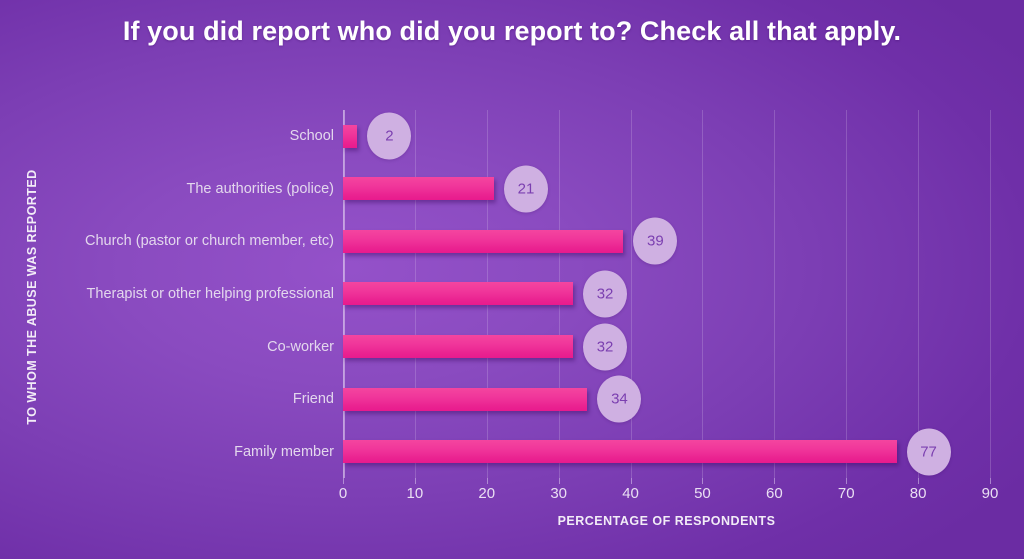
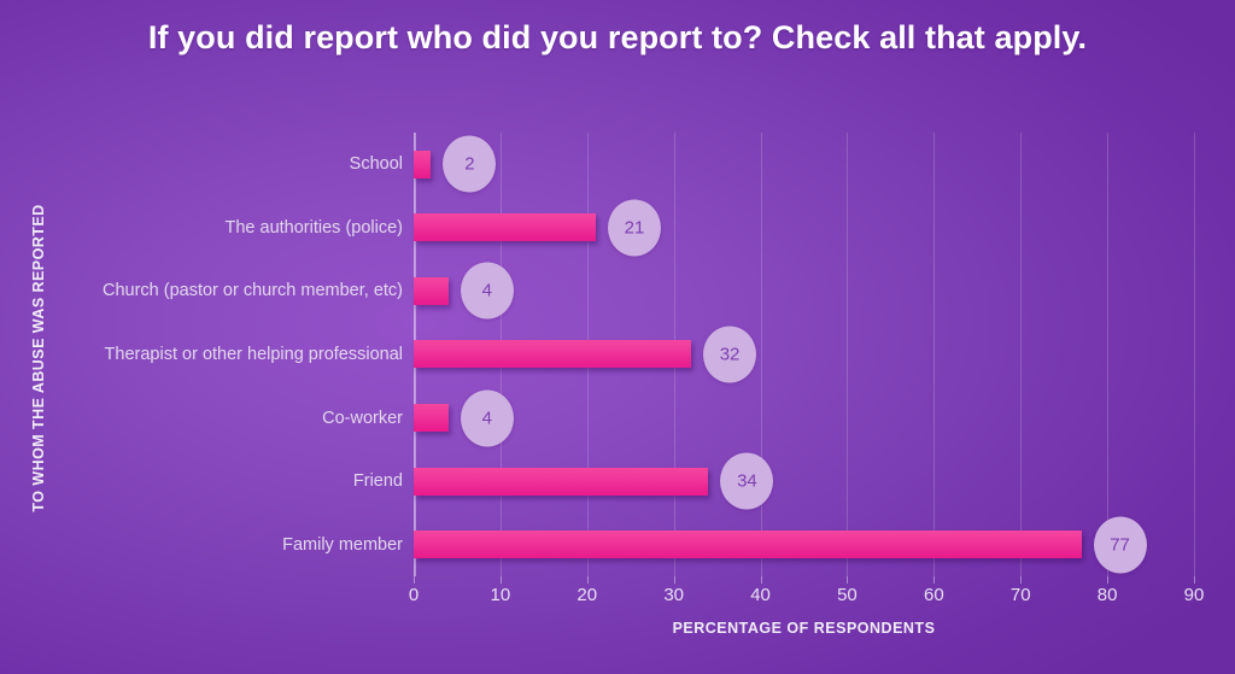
Church (pastor or church member, etc): 39 -> 4
Co-worker: 32 -> 4
